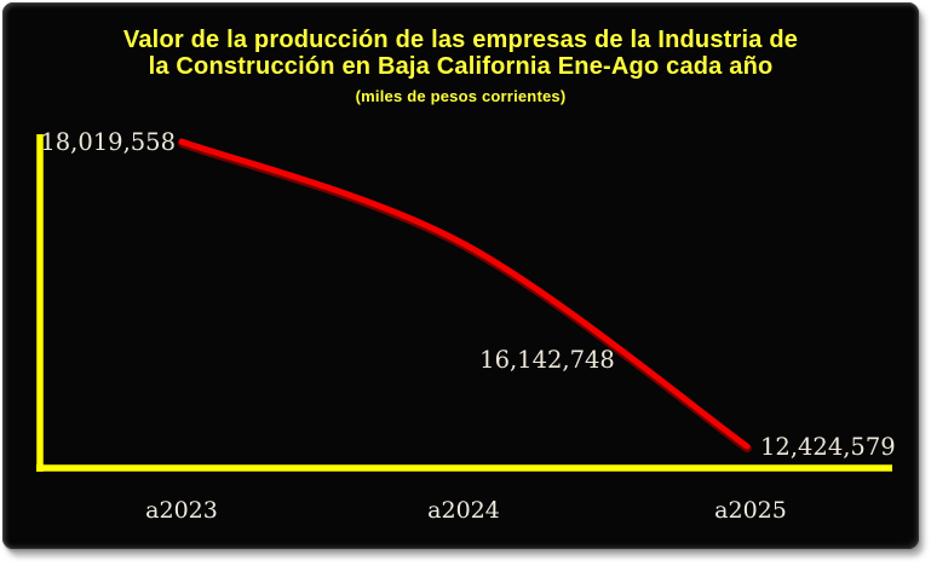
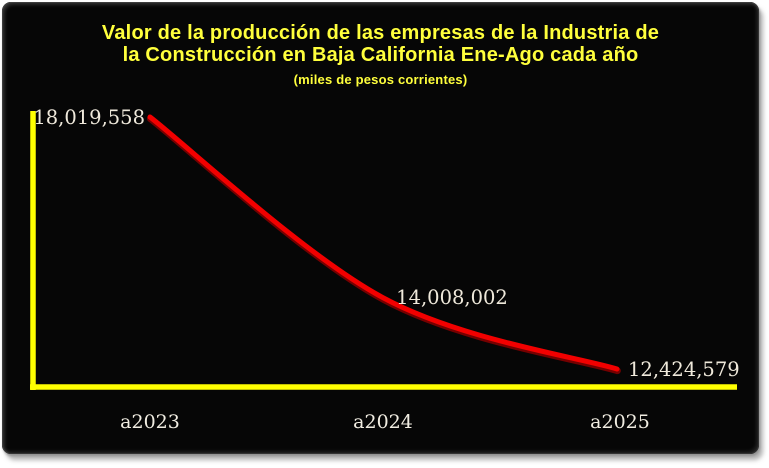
a2024: 16,142,748 -> 14,008,002
